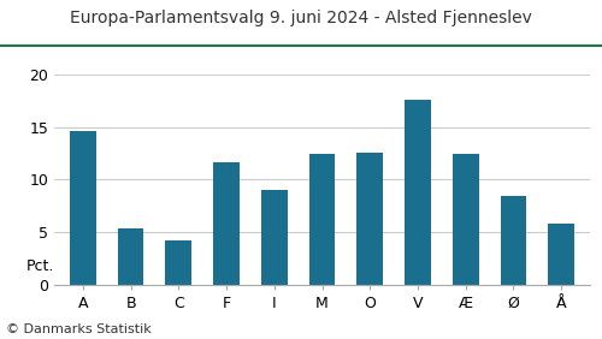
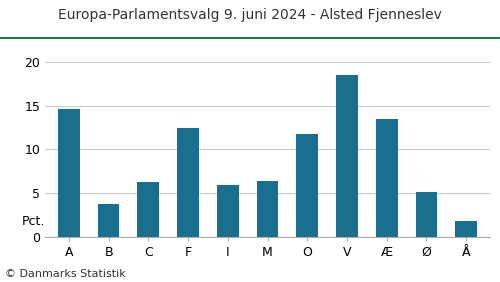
B: 5.4 -> 3.8
C: 4.2 -> 6.3
F: 11.6 -> 12.4
I: 9.0 -> 5.9
M: 12.4 -> 6.4
O: 12.6 -> 11.8
V: 17.6 -> 18.5
Æ: 12.4 -> 13.5
Ø: 8.4 -> 5.1
Å: 5.8 -> 1.8
